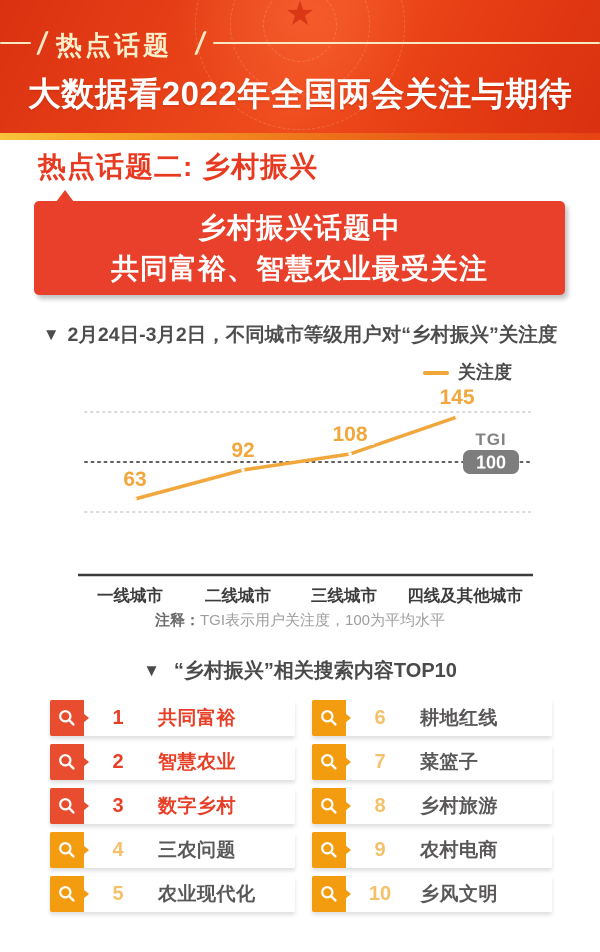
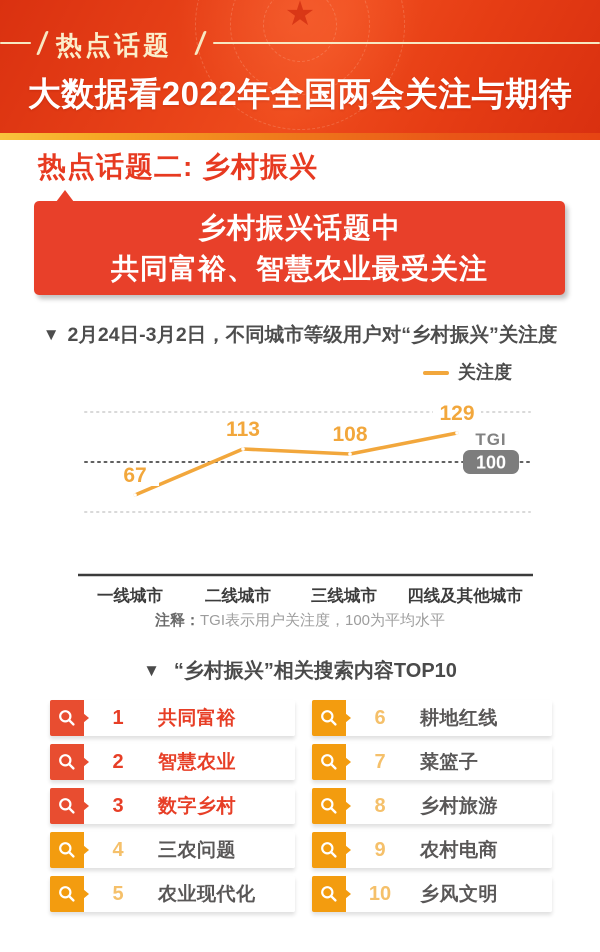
一线城市: 63 -> 67
二线城市: 92 -> 113
四线及其他城市: 145 -> 129
